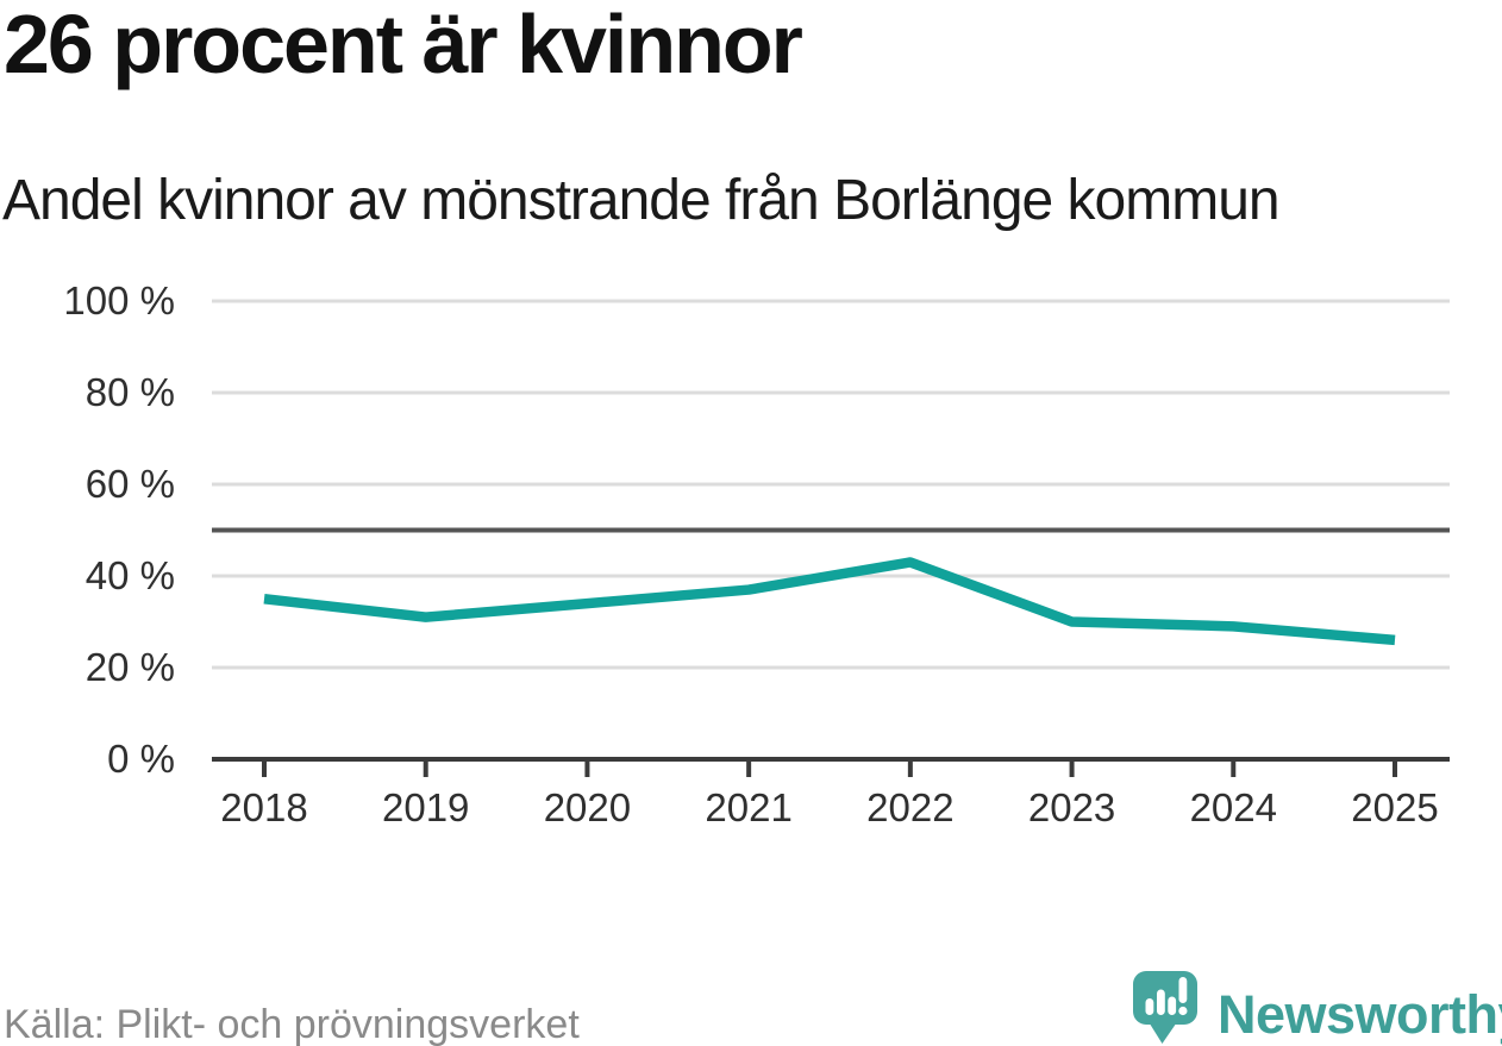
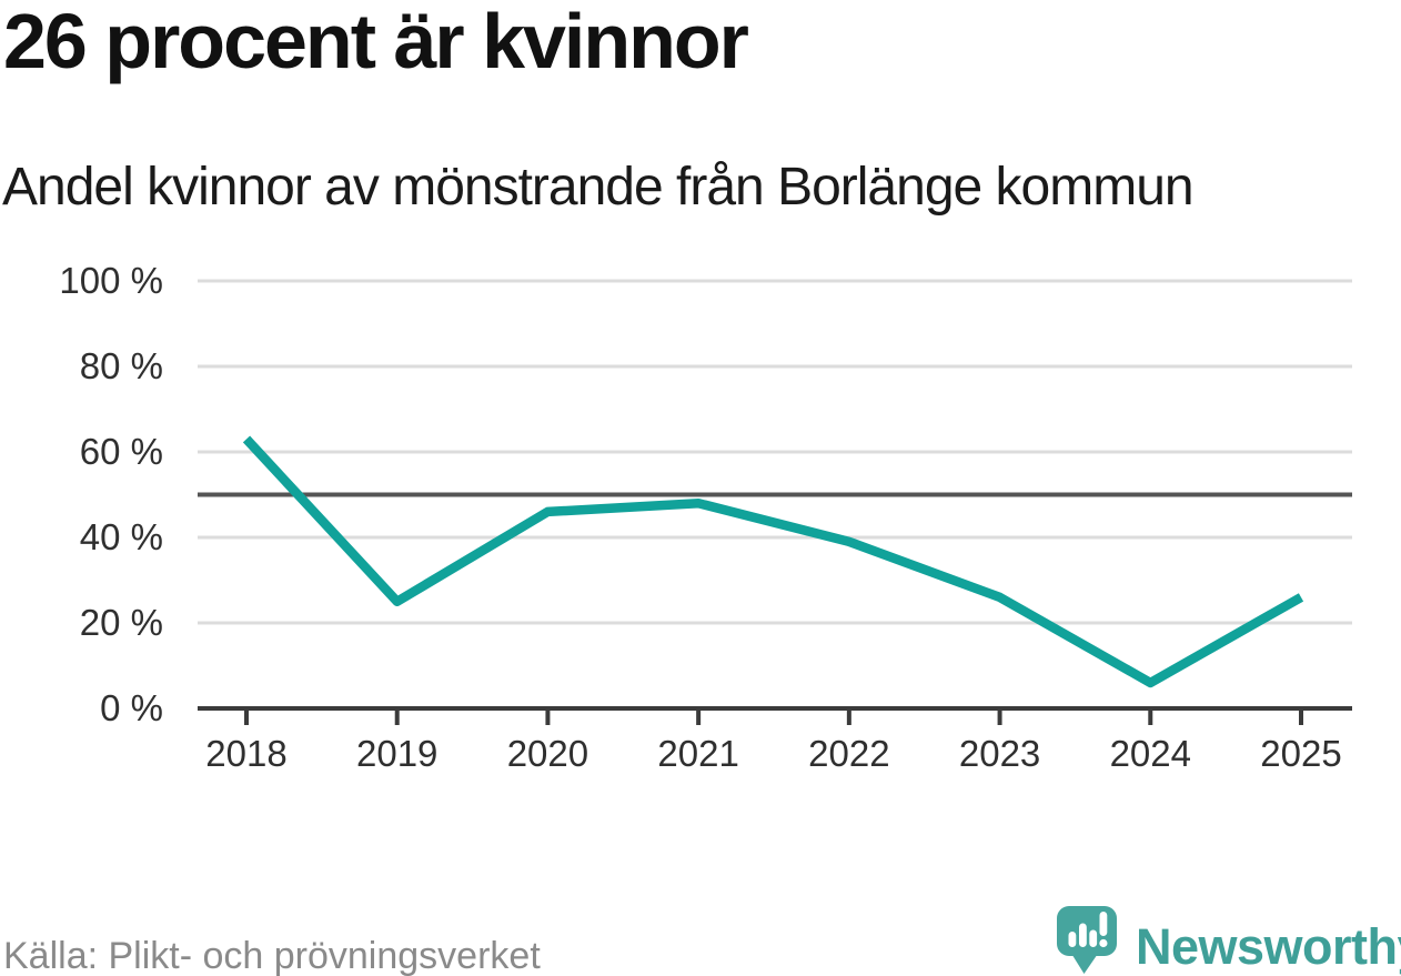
2018: 35% -> 63%
2019: 31% -> 25%
2020: 34% -> 46%
2021: 37% -> 48%
2022: 43% -> 39%
2023: 30% -> 26%
2024: 29% -> 6%
